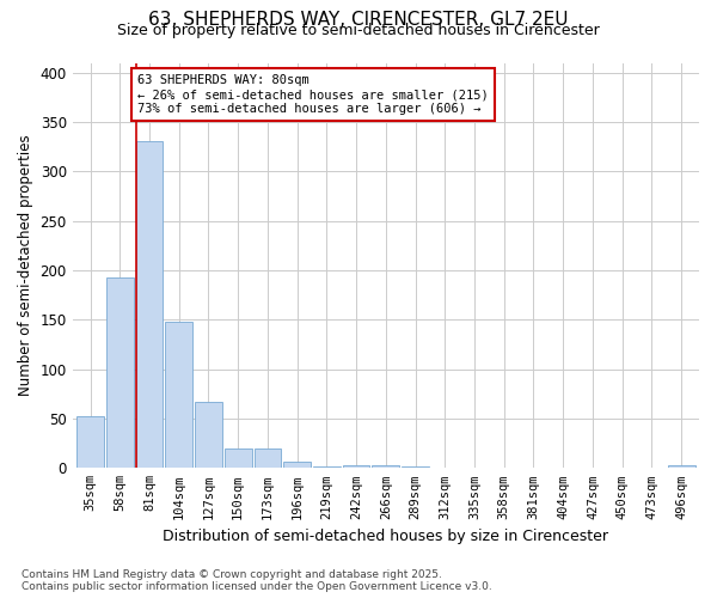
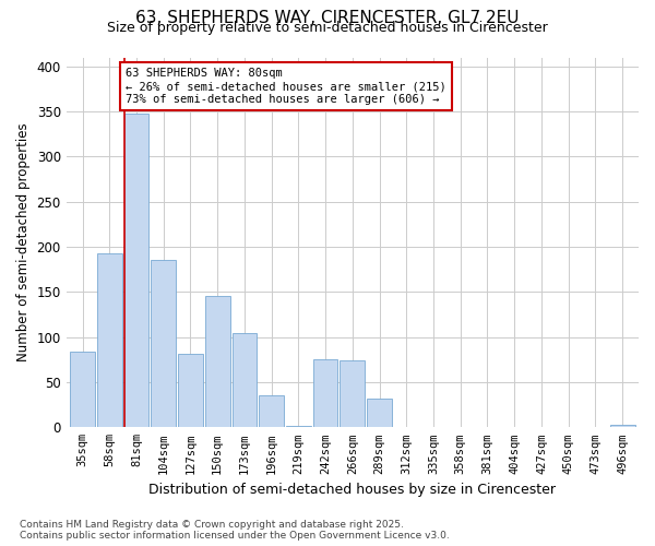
35sqm: 53 -> 84
81sqm: 331 -> 348
104sqm: 148 -> 186
127sqm: 67 -> 82
150sqm: 20 -> 146
173sqm: 20 -> 104
196sqm: 7 -> 36
242sqm: 3 -> 76
266sqm: 3 -> 74
289sqm: 2 -> 32
